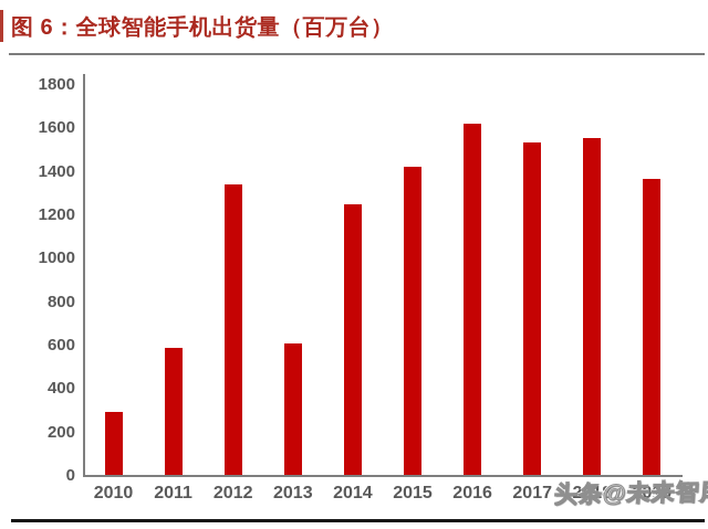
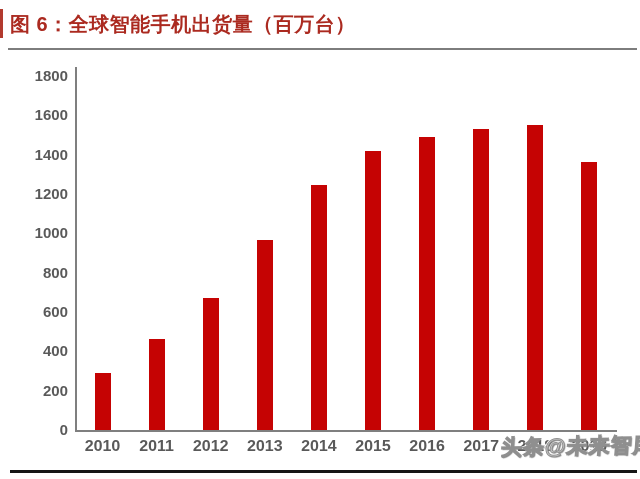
2011: 590 -> 470
2012: 1340 -> 680
2013: 610 -> 970
2016: 1620 -> 1500
